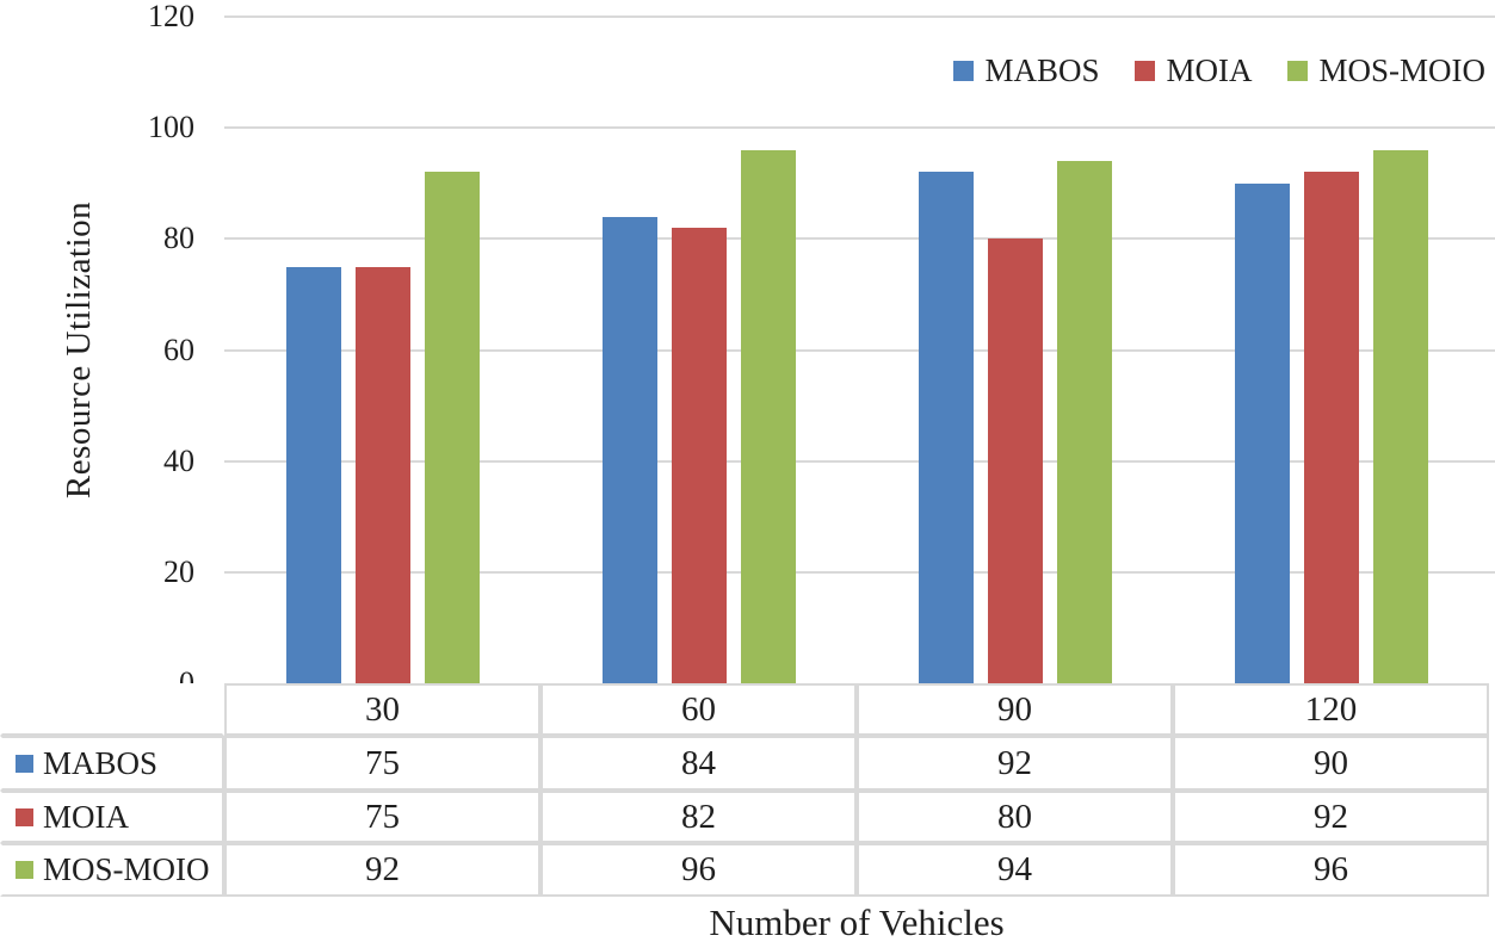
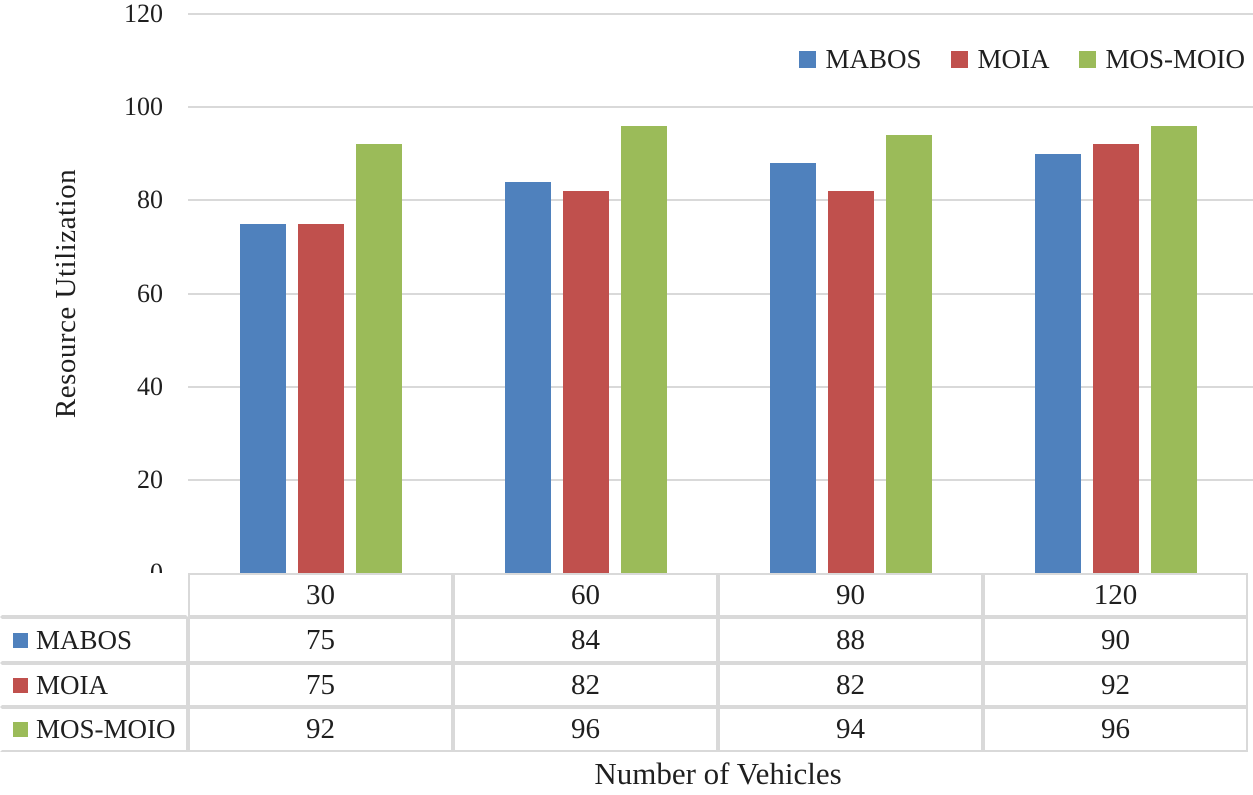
MABOS/90: 92 -> 88
MOIA/90: 80 -> 82
